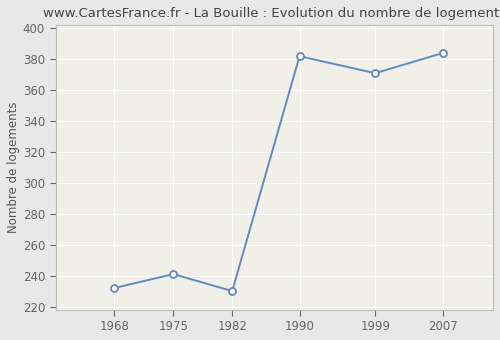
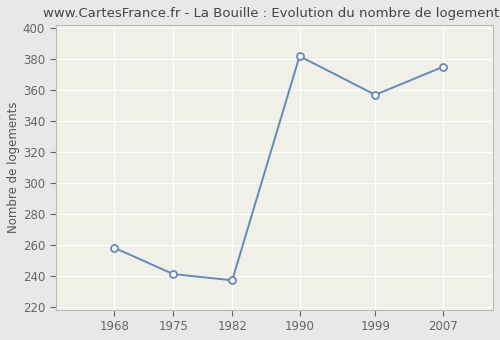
1968: 232 -> 258
1982: 230 -> 237
1999: 371 -> 357
2007: 384 -> 375
